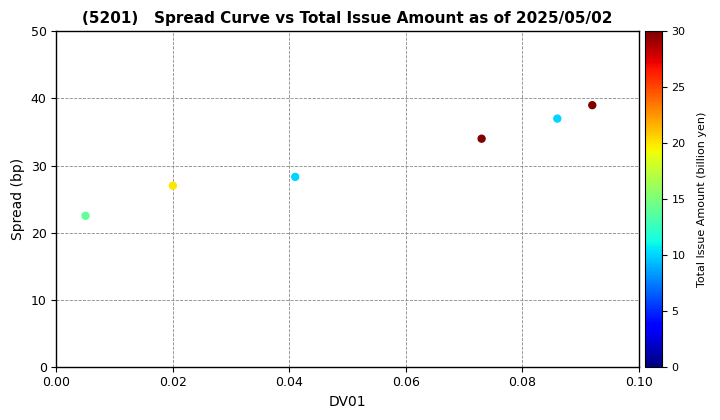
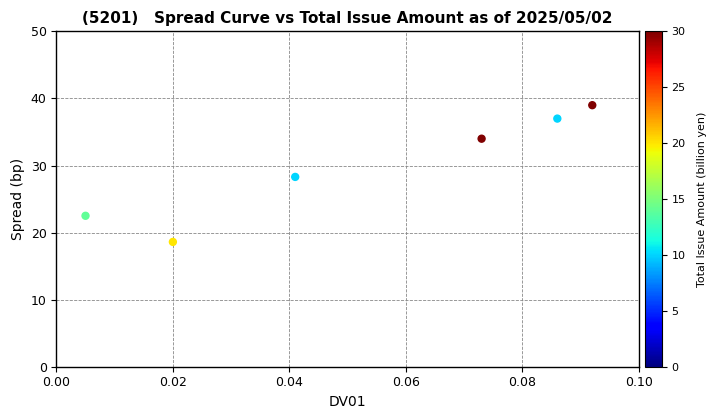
0.02: 27.0 -> 18.6
